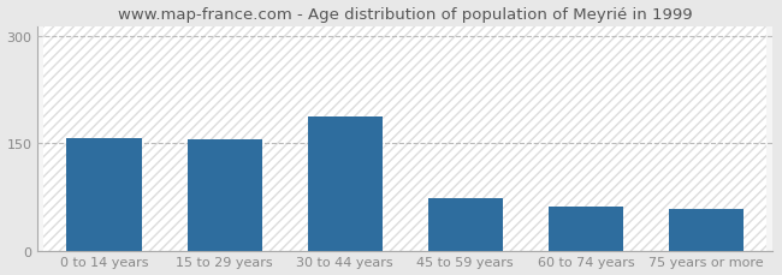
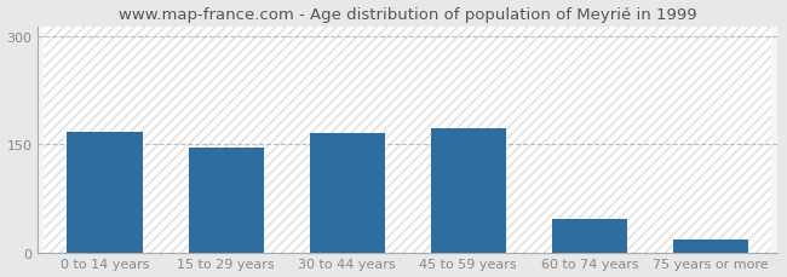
0 to 14 years: 158 -> 168
15 to 29 years: 156 -> 146
30 to 44 years: 188 -> 166
45 to 59 years: 74 -> 173
60 to 74 years: 62 -> 47
75 years or more: 58 -> 18
